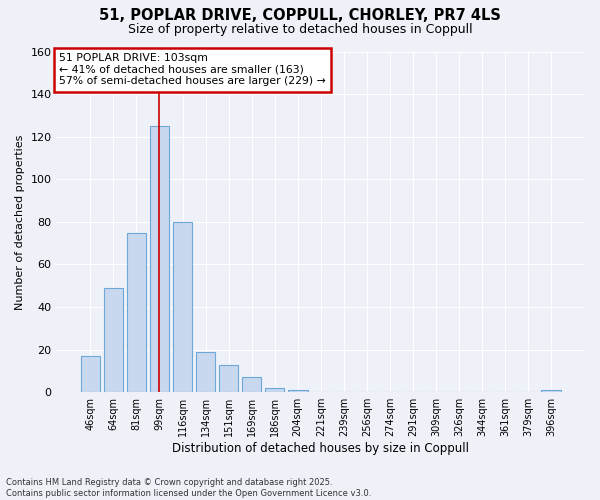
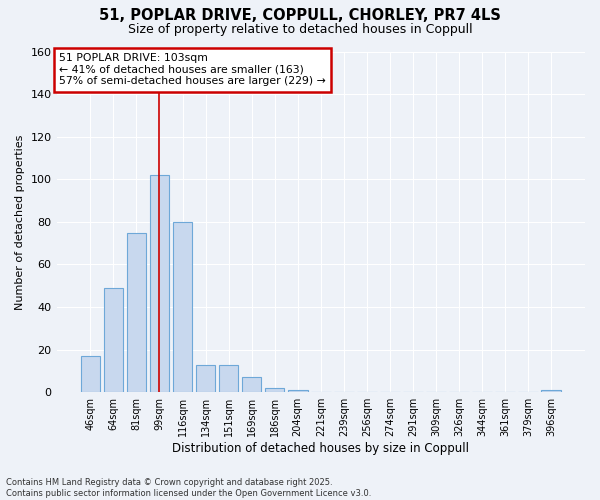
99sqm: 125 -> 102
134sqm: 19 -> 13
